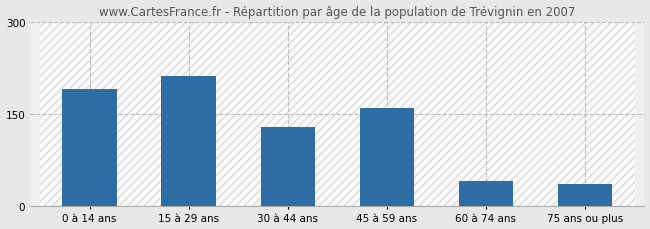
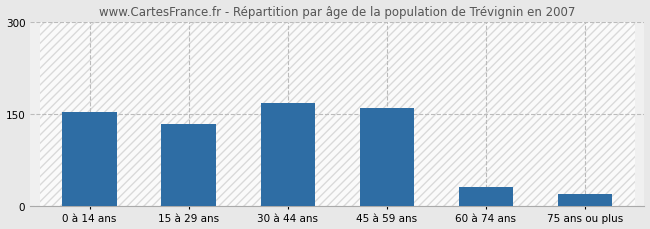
0 à 14 ans: 190 -> 153
15 à 29 ans: 212 -> 133
30 à 44 ans: 128 -> 168
60 à 74 ans: 40 -> 30
75 ans ou plus: 36 -> 20
